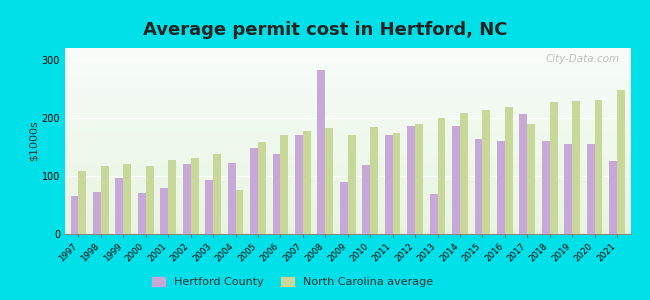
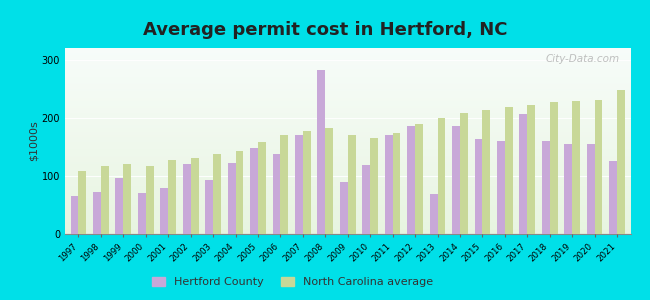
North Carolina average/2004: 76 -> 142
North Carolina average/2010: 184 -> 165
North Carolina average/2017: 190 -> 222
